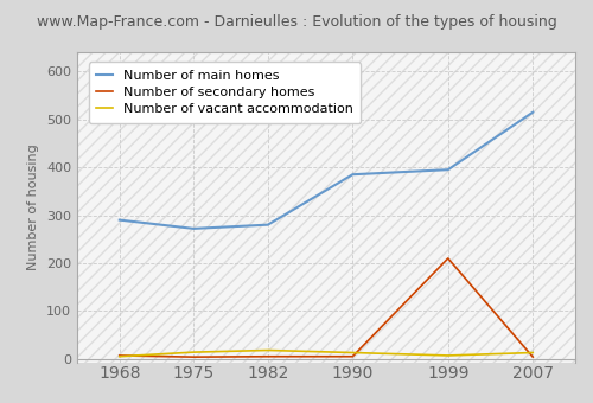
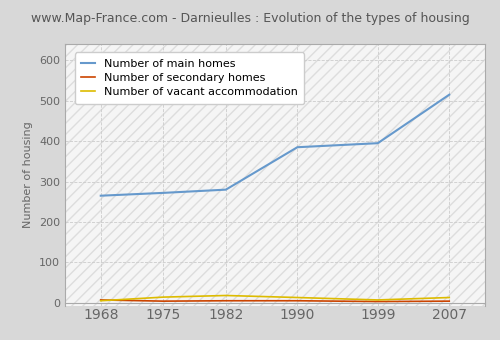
Number of main homes/1968: 290 -> 265
Number of secondary homes/1999: 210 -> 3
